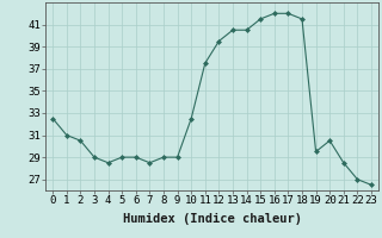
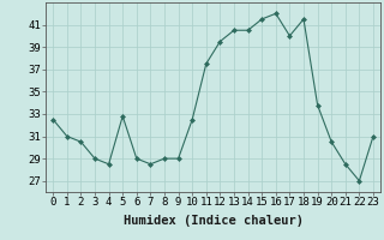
5: 29.0 -> 32.8
17: 42.0 -> 40.0
19: 29.5 -> 33.8
23: 26.5 -> 31.0
